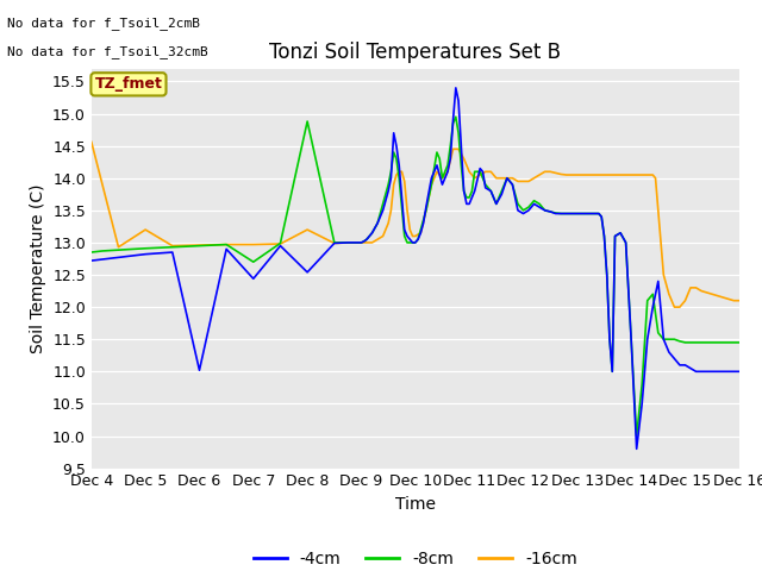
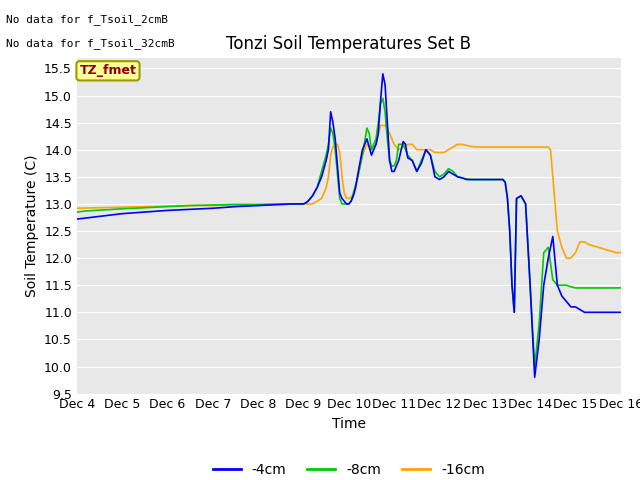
-16cm/Dec 4: 14.56 -> 12.92
-16cm/Dec 5: 13.20 -> 12.94
-4cm/Dec 6: 11.02 -> 12.88
-4cm/Dec 7: 12.44 -> 12.92
-8cm/Dec 7: 12.70 -> 12.98
-4cm/Dec 8: 12.54 -> 12.97
-8cm/Dec 8: 14.88 -> 12.99
-16cm/Dec 8: 13.20 -> 12.98
